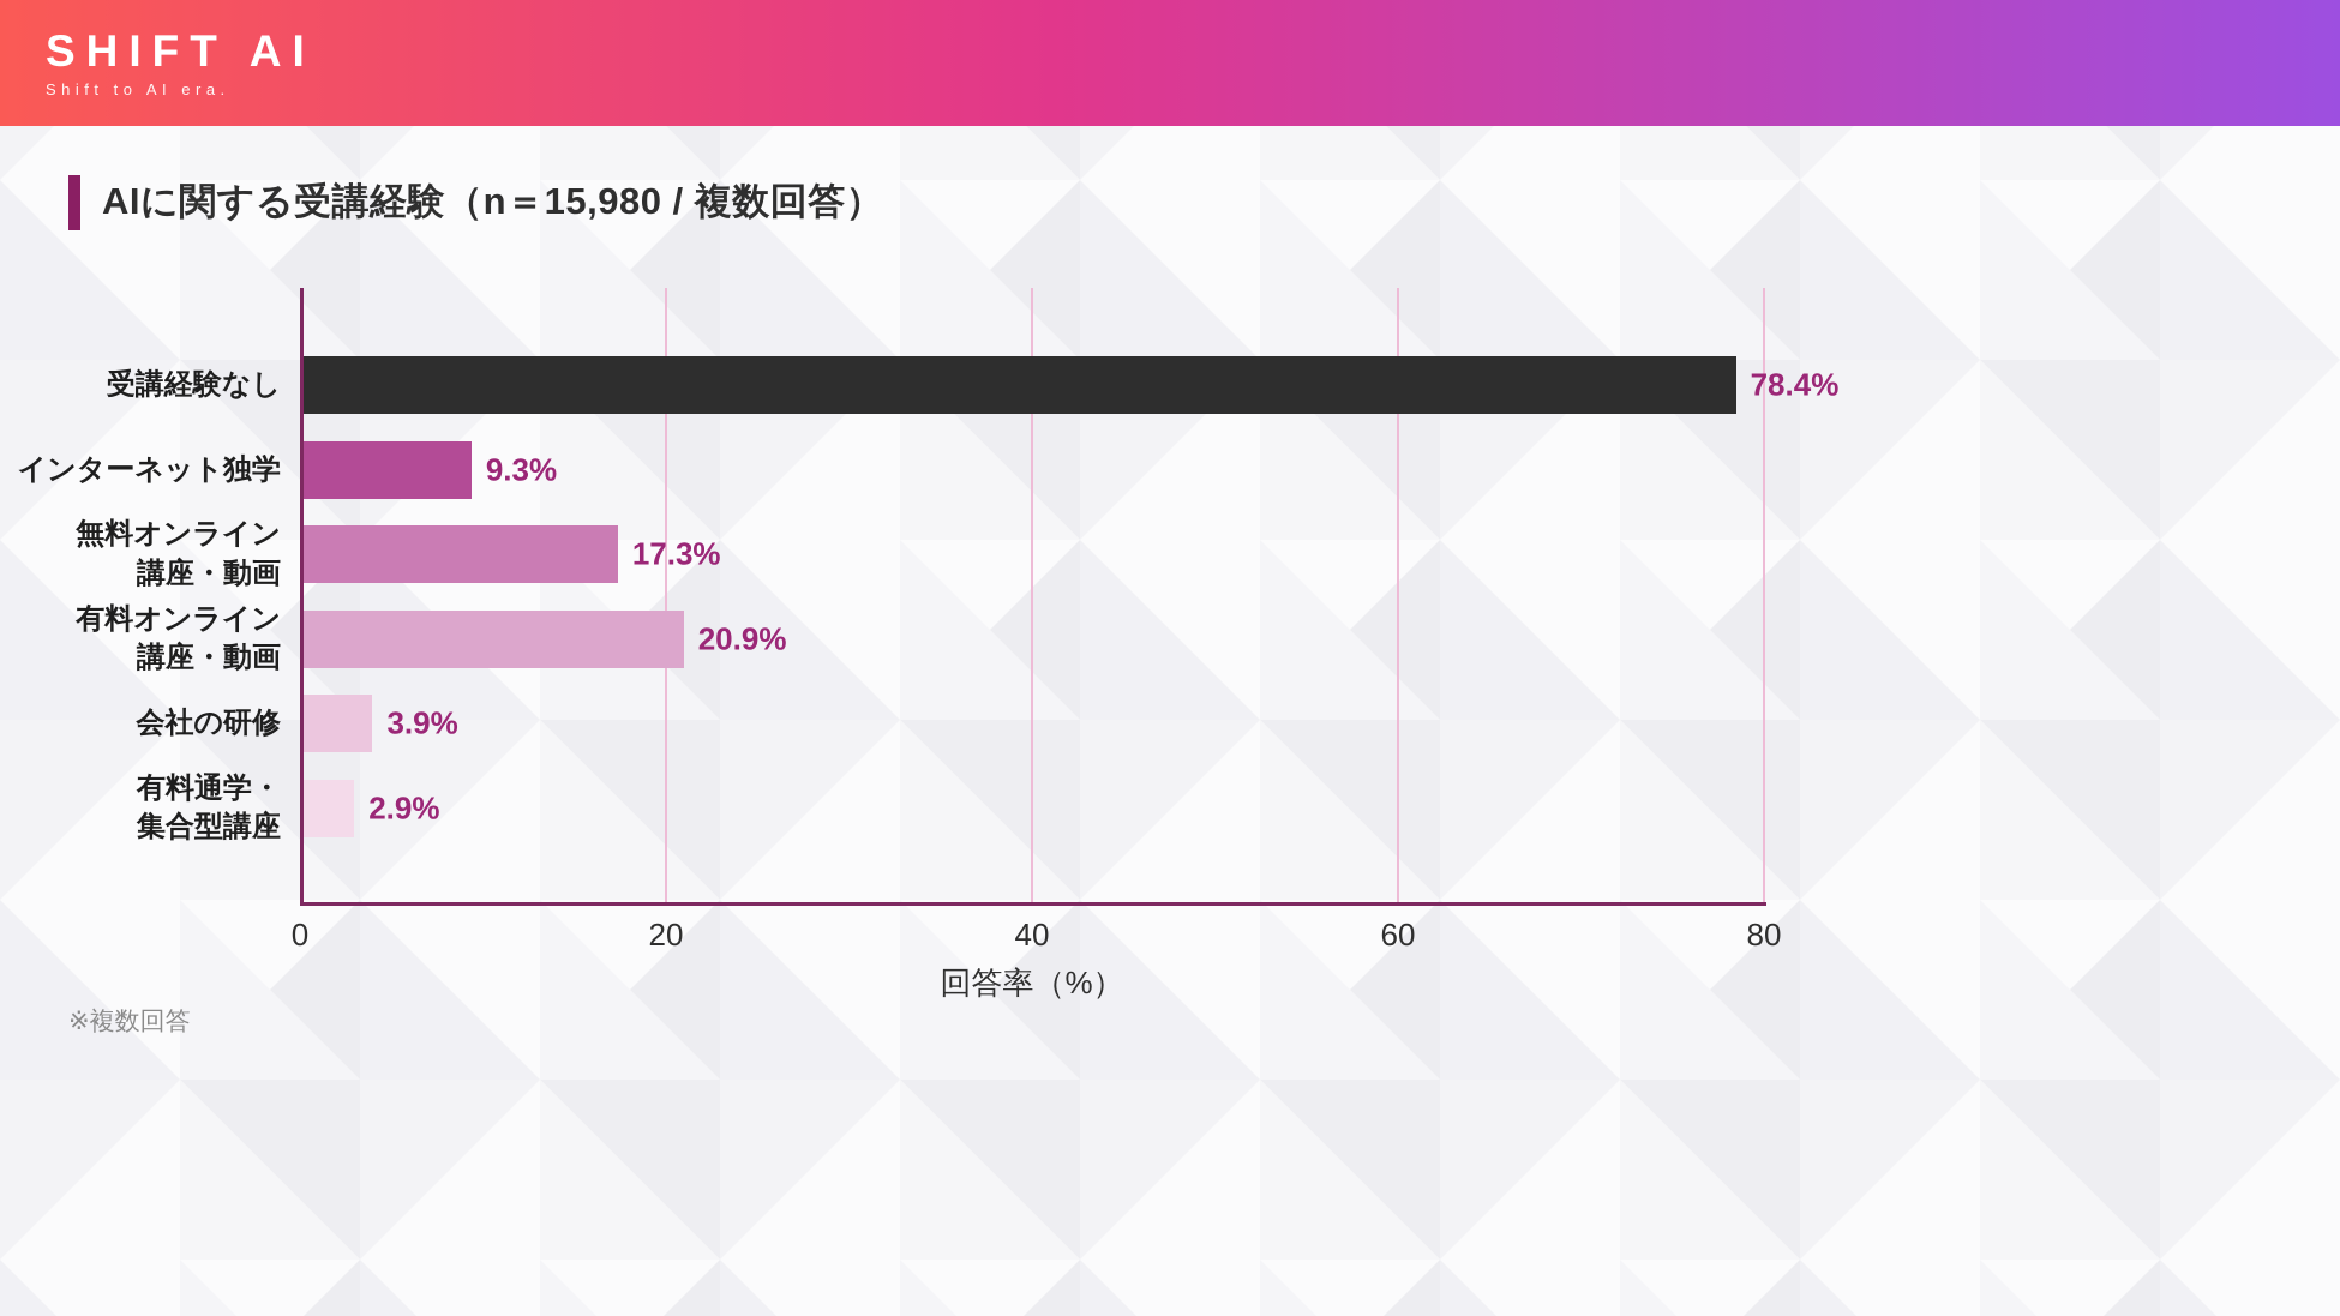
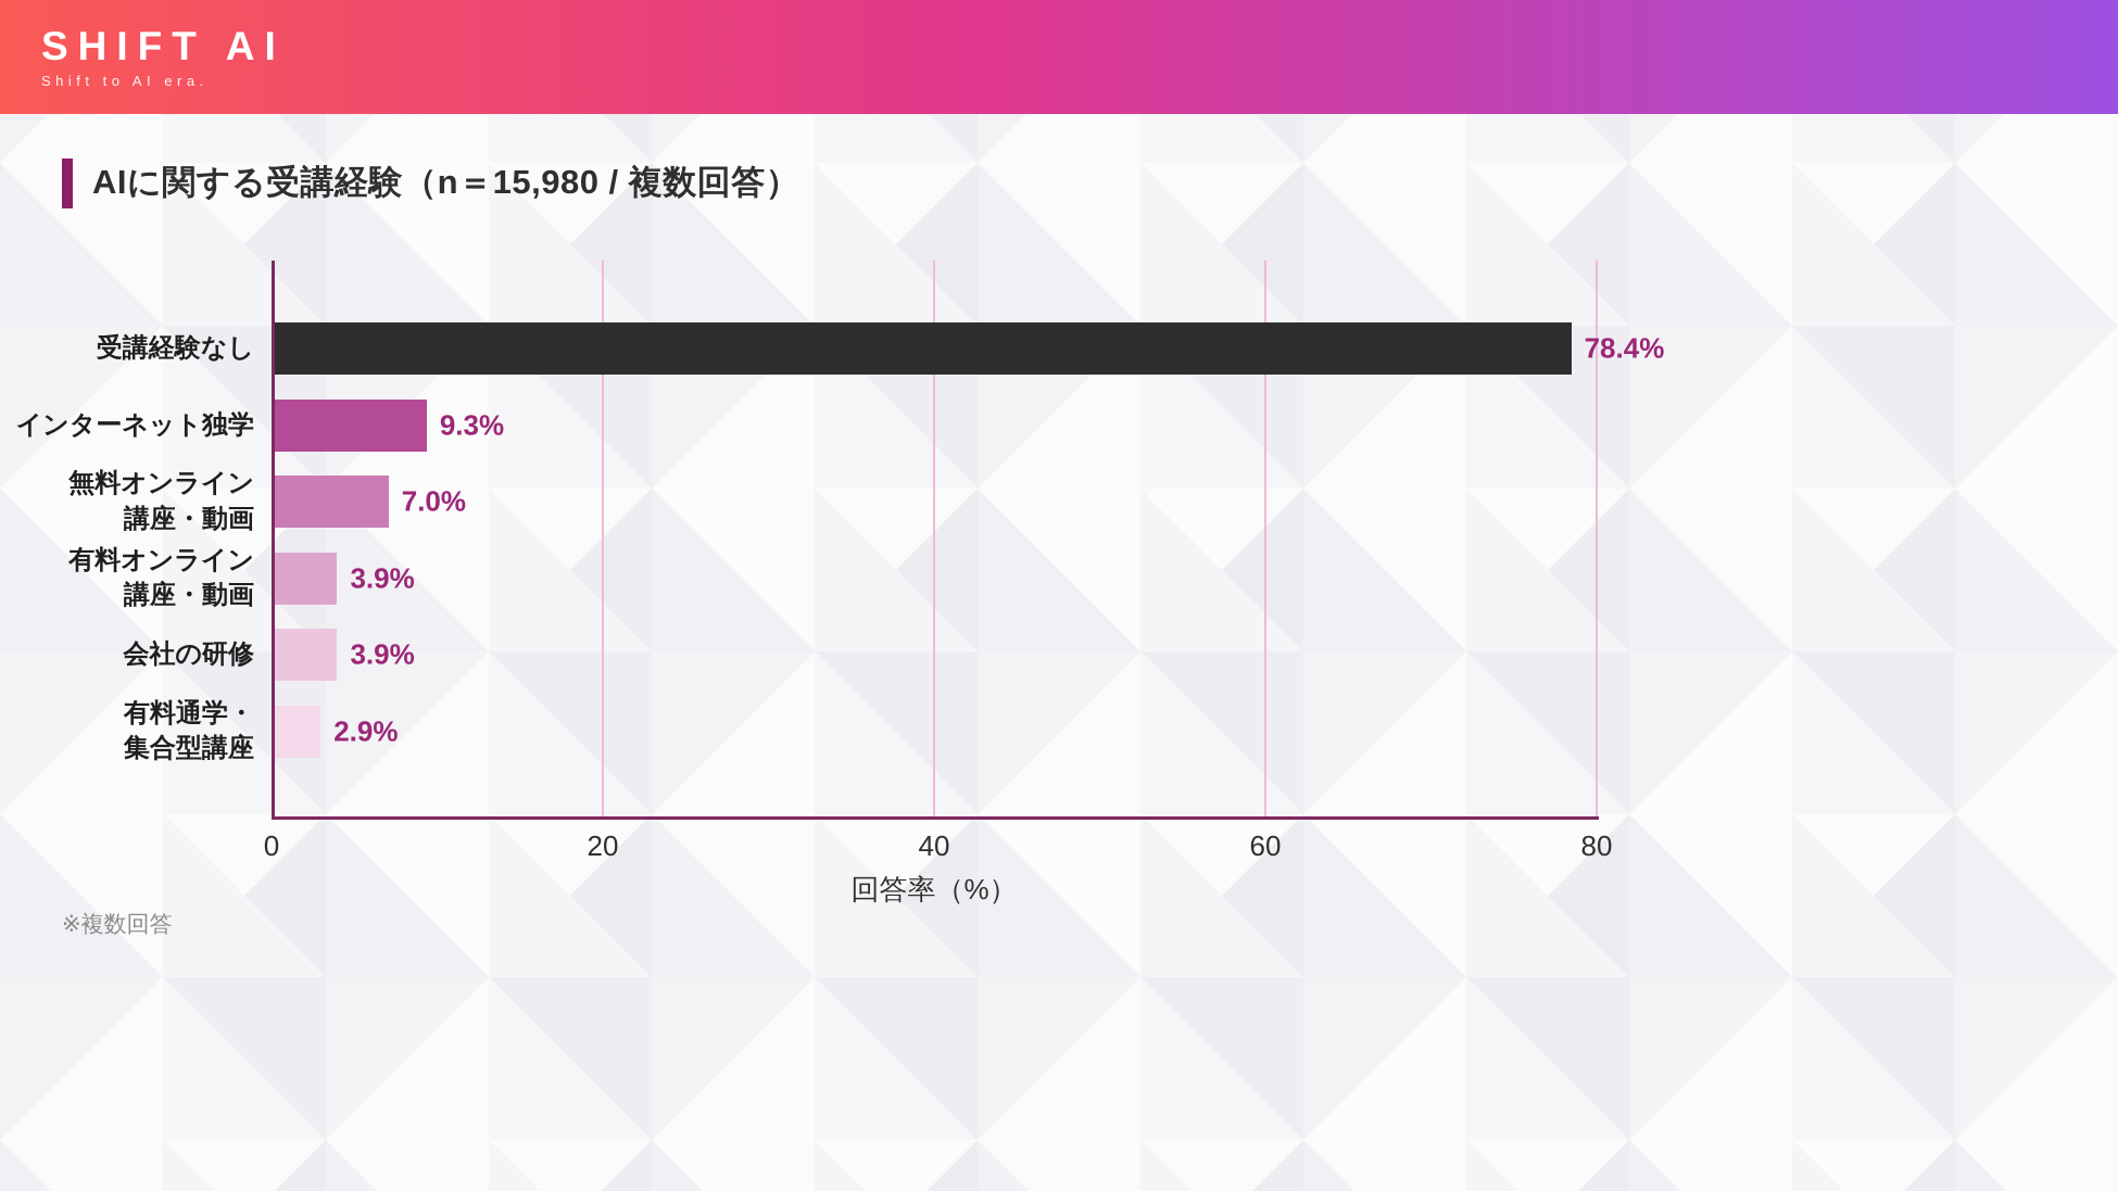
無料オンライン 講座・動画: 17.3% -> 7.0%
有料オンライン 講座・動画: 20.9% -> 3.9%
